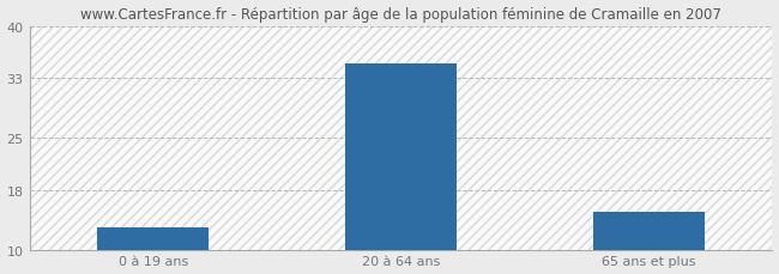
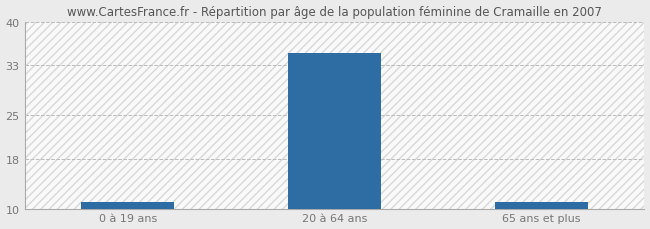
0 à 19 ans: 13 -> 11
65 ans et plus: 15 -> 11
